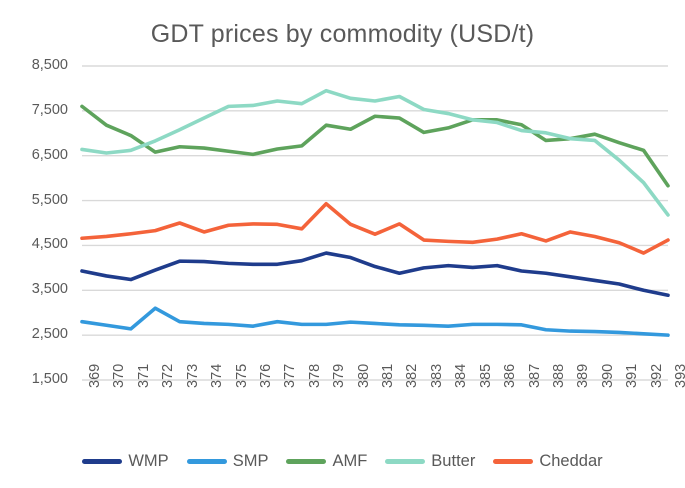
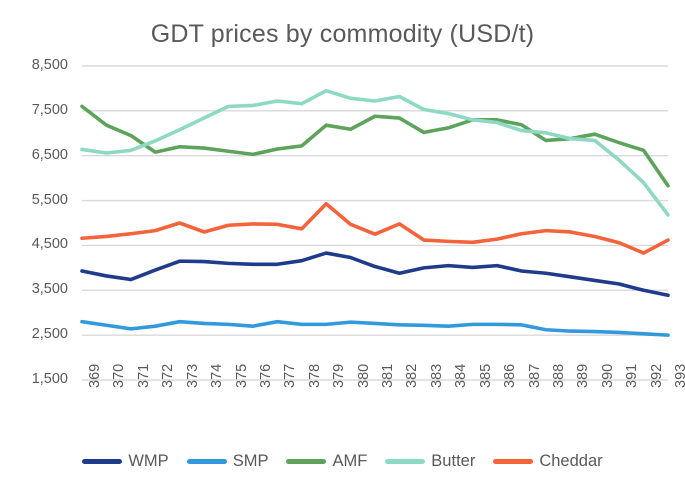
SMP/372: 3100 -> 2700
Cheddar/388: 4600 -> 4800
